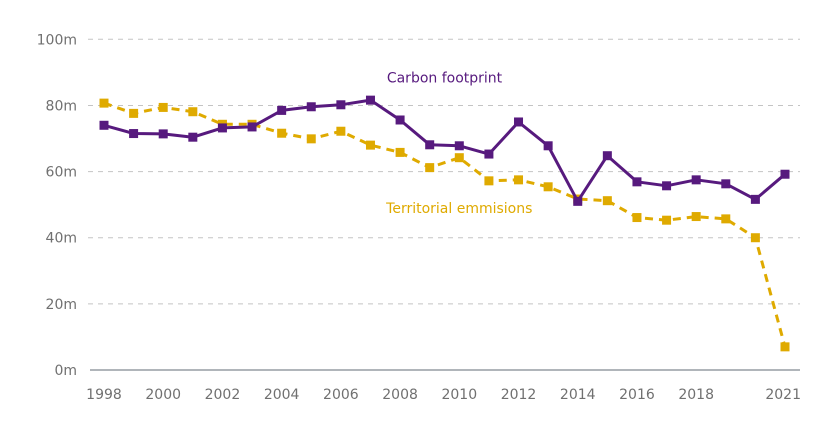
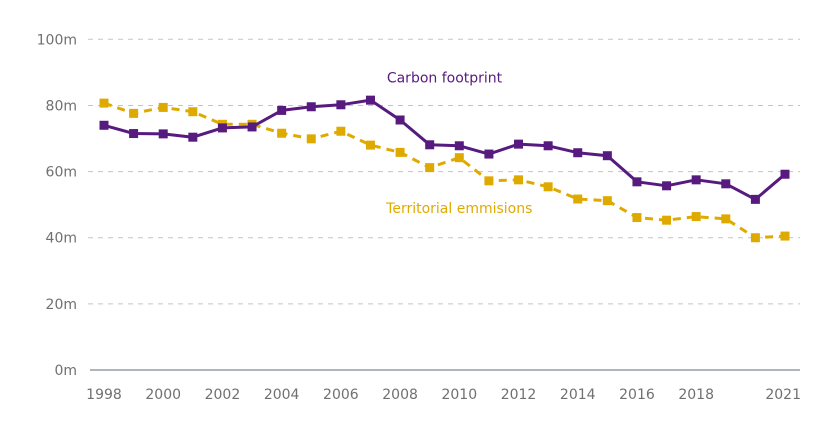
Carbon footprint/2012: 75m -> 68m
Carbon footprint/2014: 51m -> 66m
Territorial emmisions/2021: 7m -> 40m
